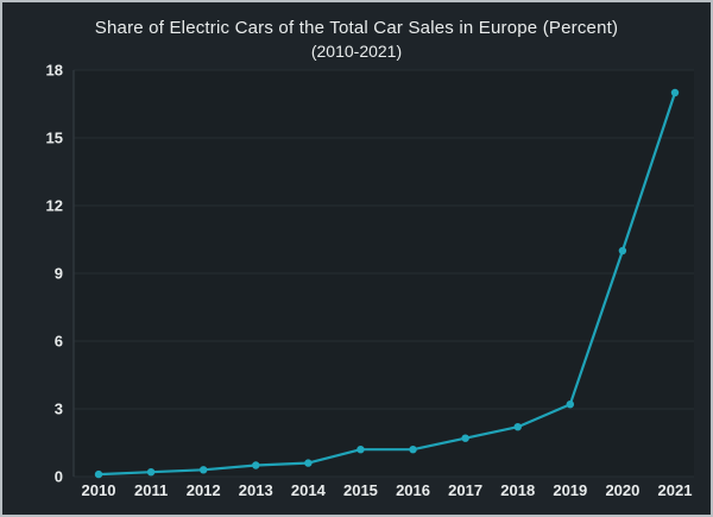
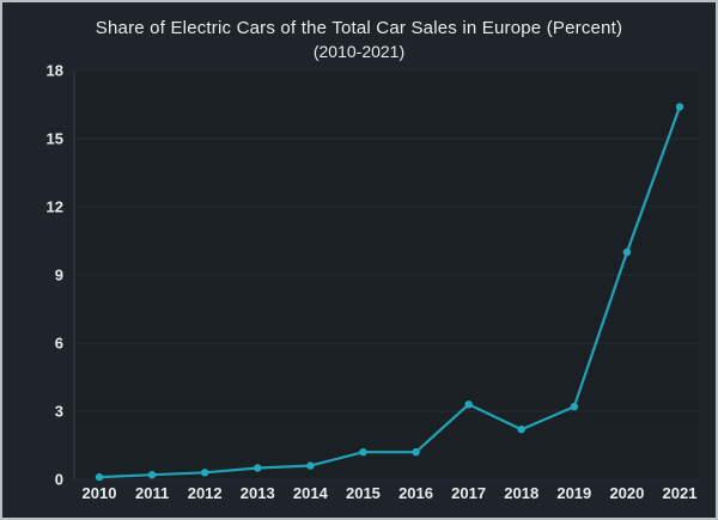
2017: 1.7 -> 3.3
2021: 17.0 -> 16.4
